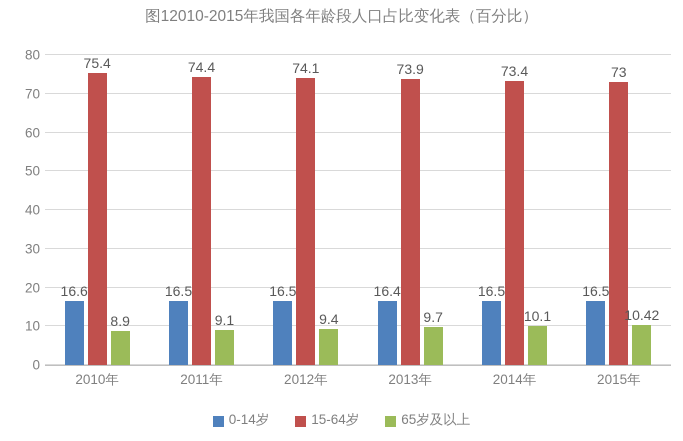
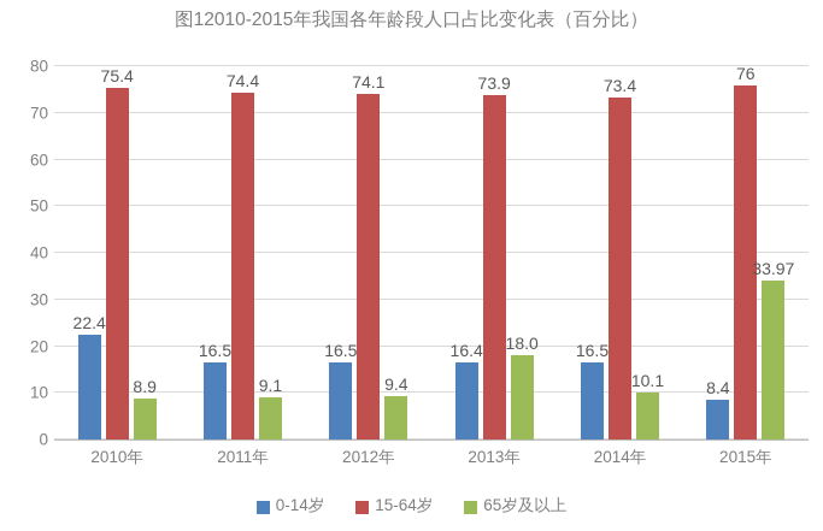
0-14岁/2010年: 16.6 -> 22.4
65岁及以上/2013年: 9.7 -> 18.0
0-14岁/2015年: 16.5 -> 8.4
15-64岁/2015年: 73 -> 76
65岁及以上/2015年: 10.42 -> 33.97
